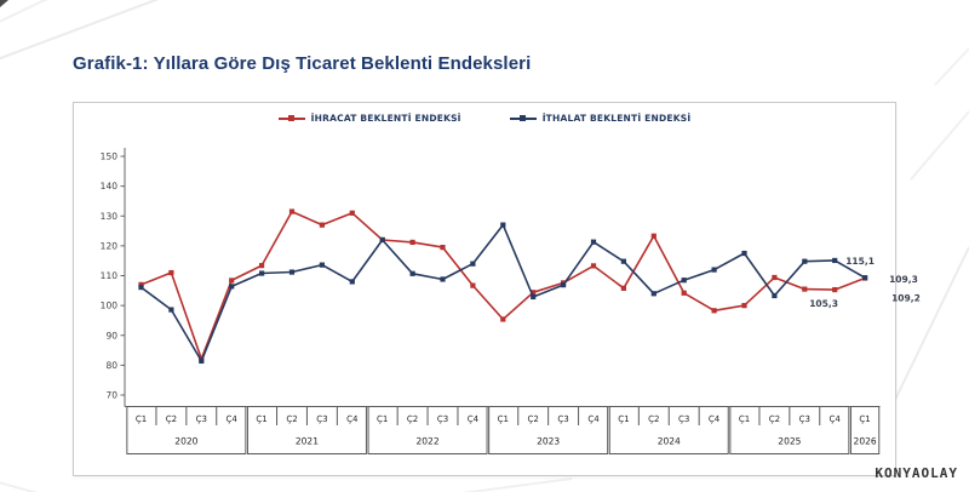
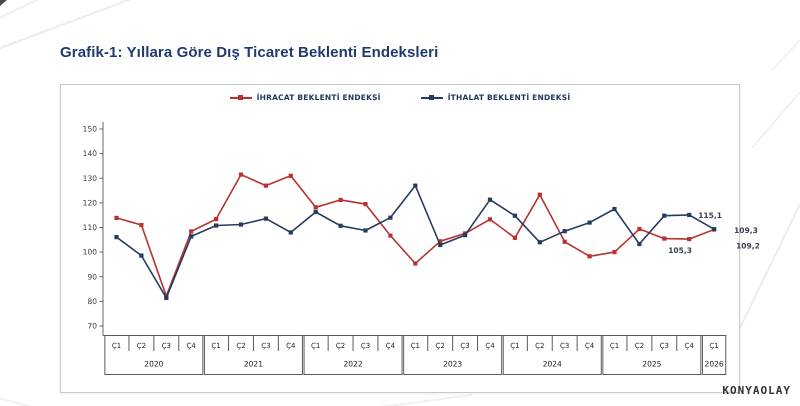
İHRACAT BEKLENTİ ENDEKSİ/2020 Ç1: 107 -> 114
İHRACAT BEKLENTİ ENDEKSİ/2022 Ç1: 122 -> 118
İTHALAT BEKLENTİ ENDEKSİ/2022 Ç1: 122 -> 116
